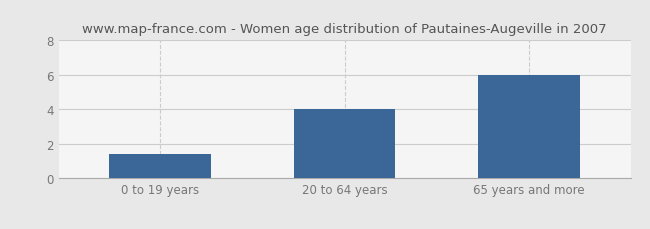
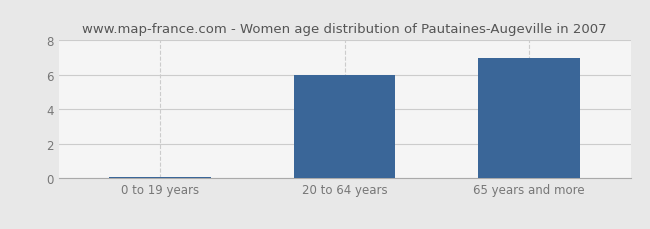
0 to 19 years: 1.4 -> 0.1
20 to 64 years: 4.0 -> 6.0
65 years and more: 6.0 -> 7.0
